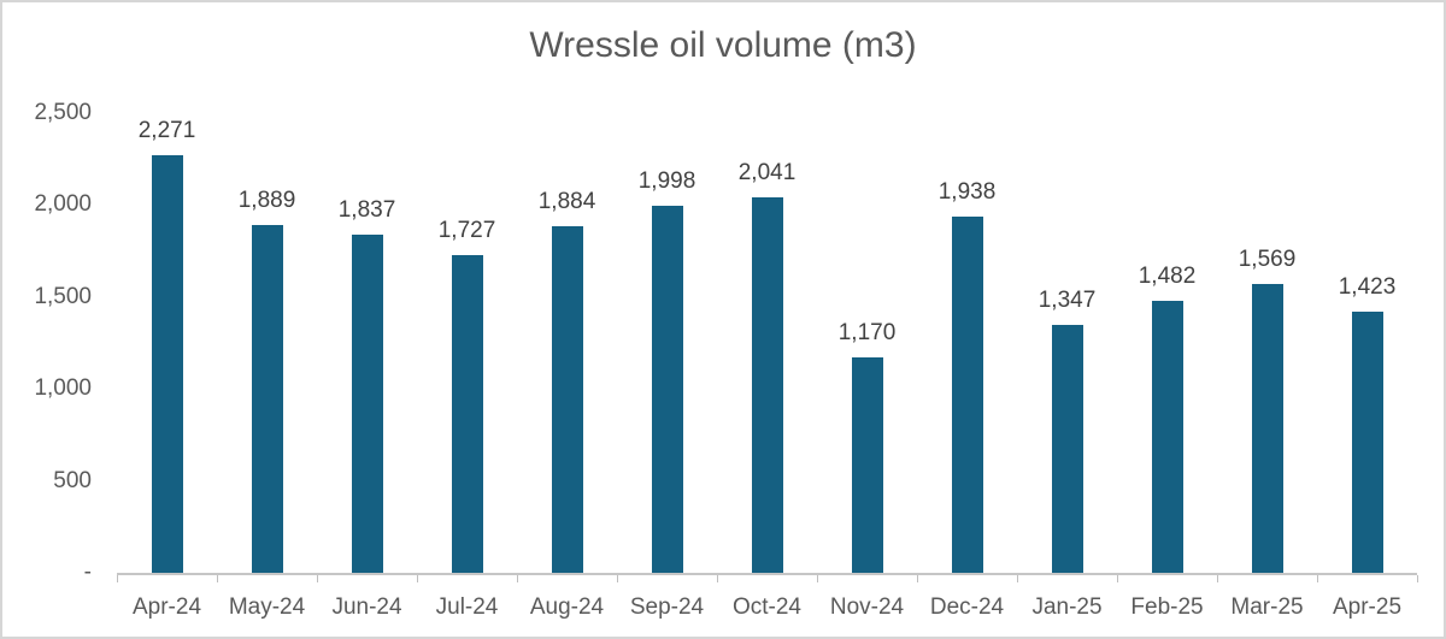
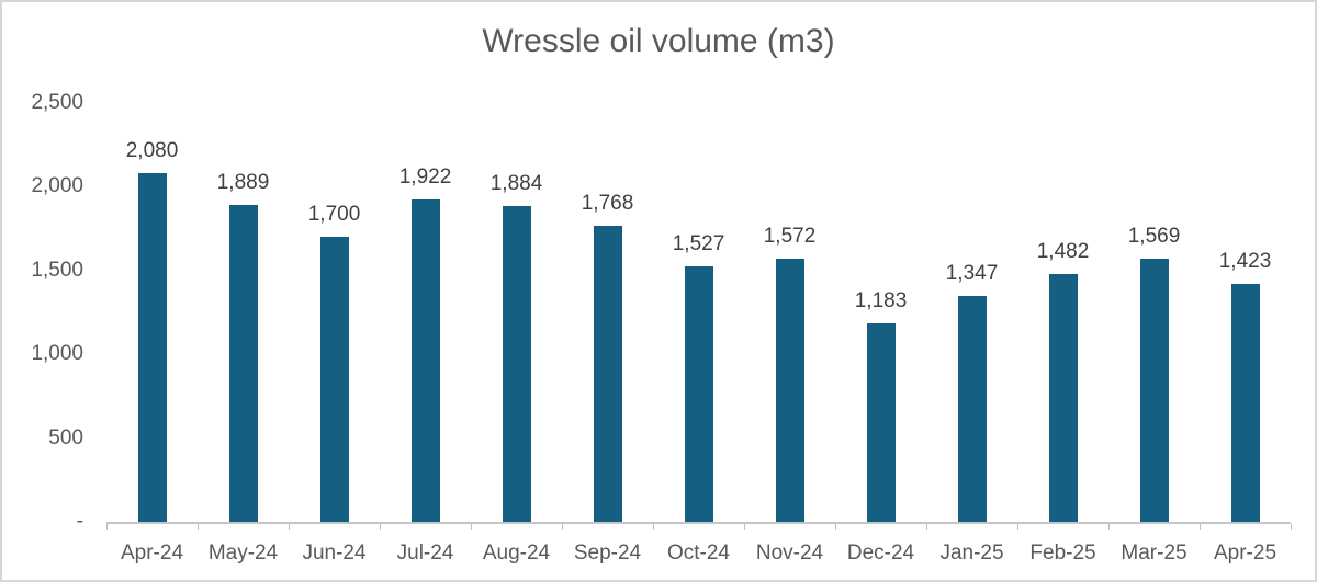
Apr-24: 2,271 -> 2,080
Jun-24: 1,837 -> 1,700
Jul-24: 1,727 -> 1,922
Sep-24: 1,998 -> 1,768
Oct-24: 2,041 -> 1,527
Nov-24: 1,170 -> 1,572
Dec-24: 1,938 -> 1,183
